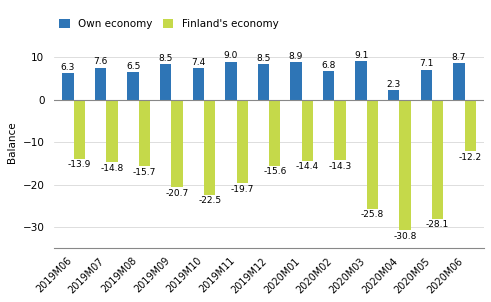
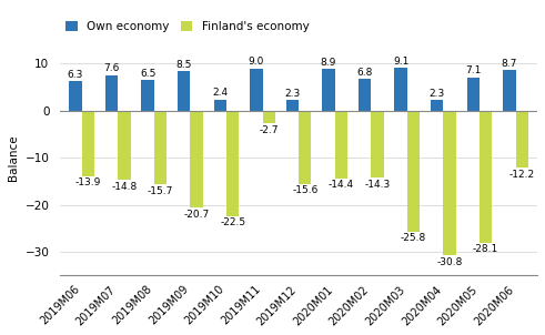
Own economy/2019M10: 7.4 -> 2.4
Finland's economy/2019M11: -19.7 -> -2.7
Own economy/2019M12: 8.5 -> 2.3
